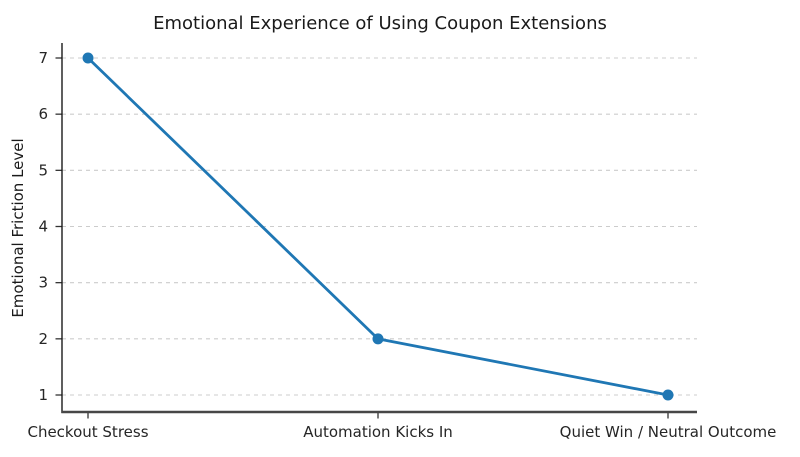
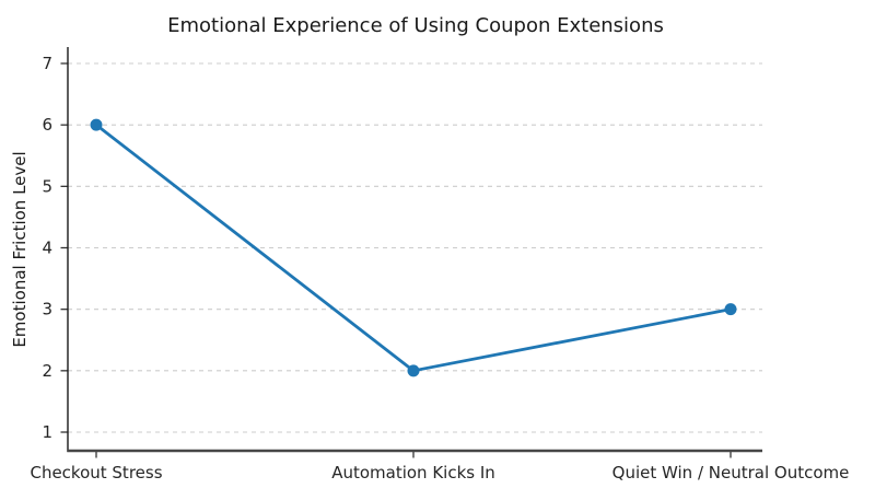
Checkout Stress: 7 -> 6
Quiet Win / Neutral Outcome: 1 -> 3
